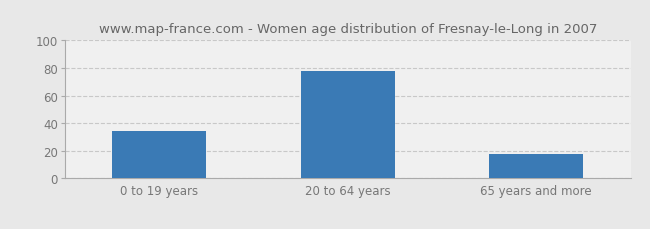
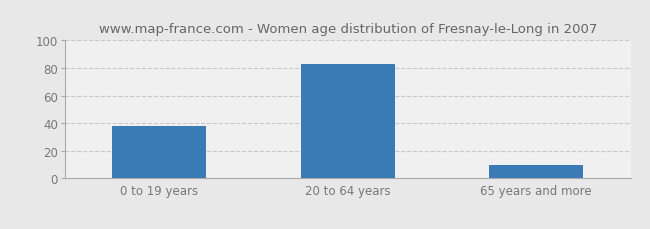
0 to 19 years: 34 -> 38
20 to 64 years: 78 -> 83
65 years and more: 18 -> 10
